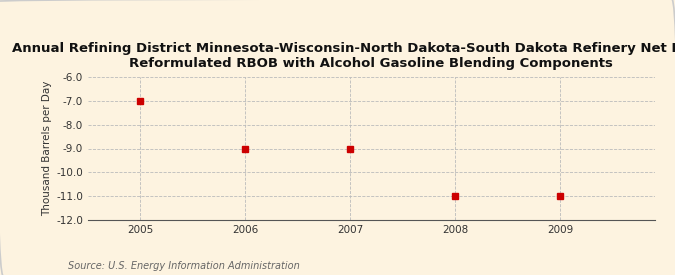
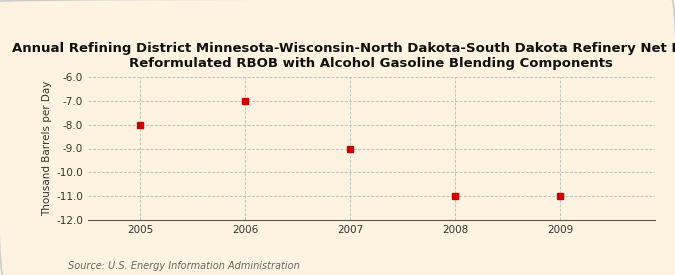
2005: -7 -> -8
2006: -9 -> -7
